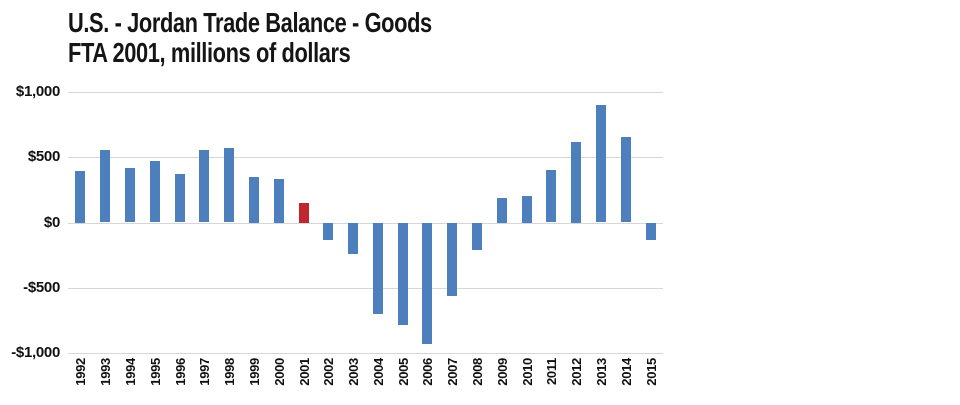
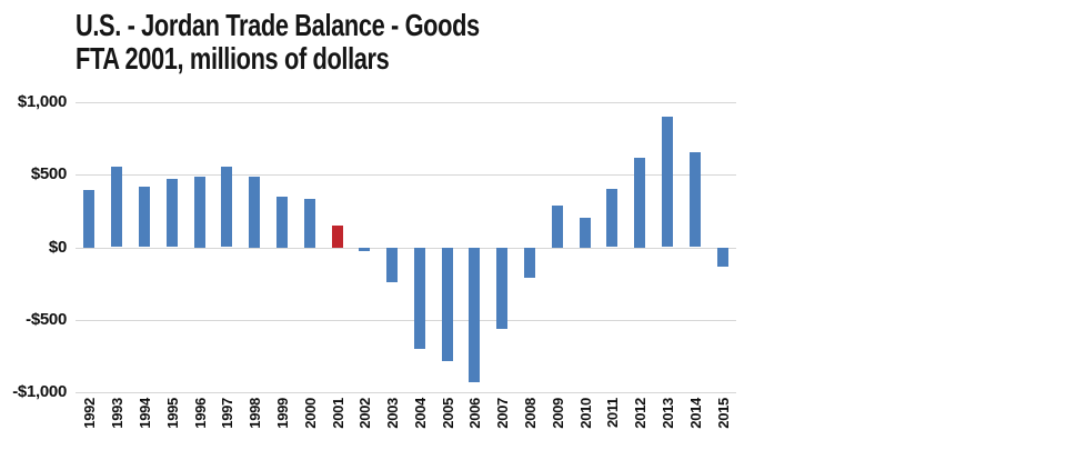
1996: $370 -> $490
1998: $570 -> $490
2002: -$130 -> -$20
2009: $190 -> $290
